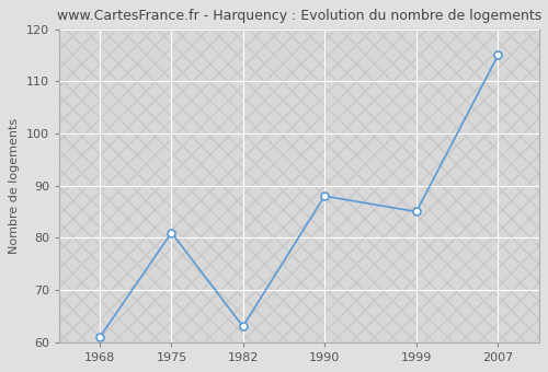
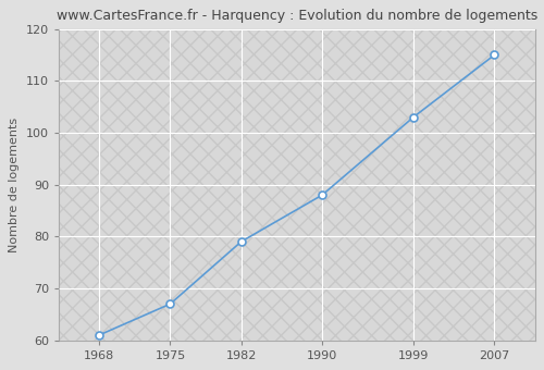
1975: 81 -> 67
1982: 63 -> 79
1999: 85 -> 103
